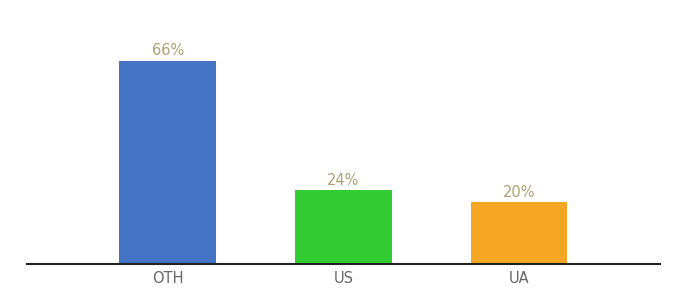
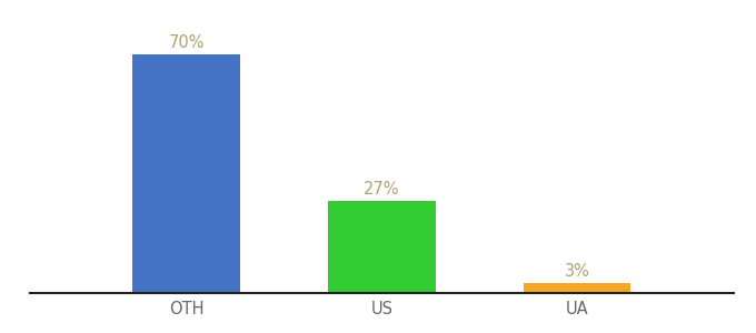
OTH: 66% -> 70%
US: 24% -> 27%
UA: 20% -> 3%
